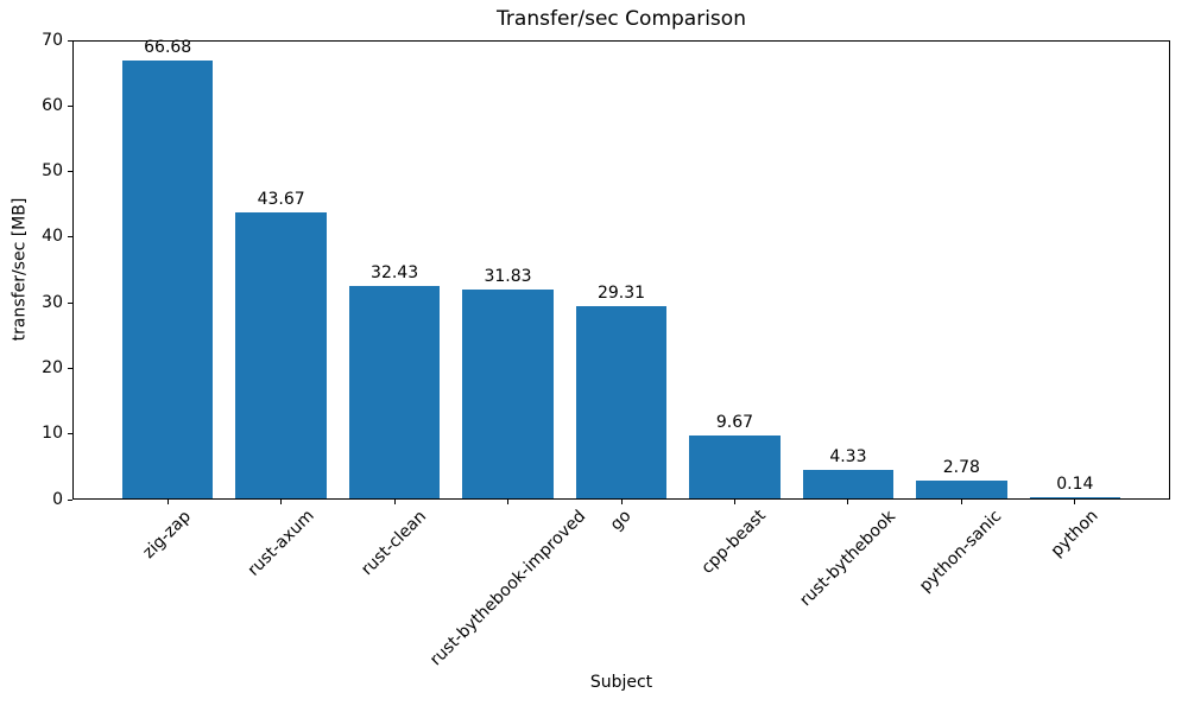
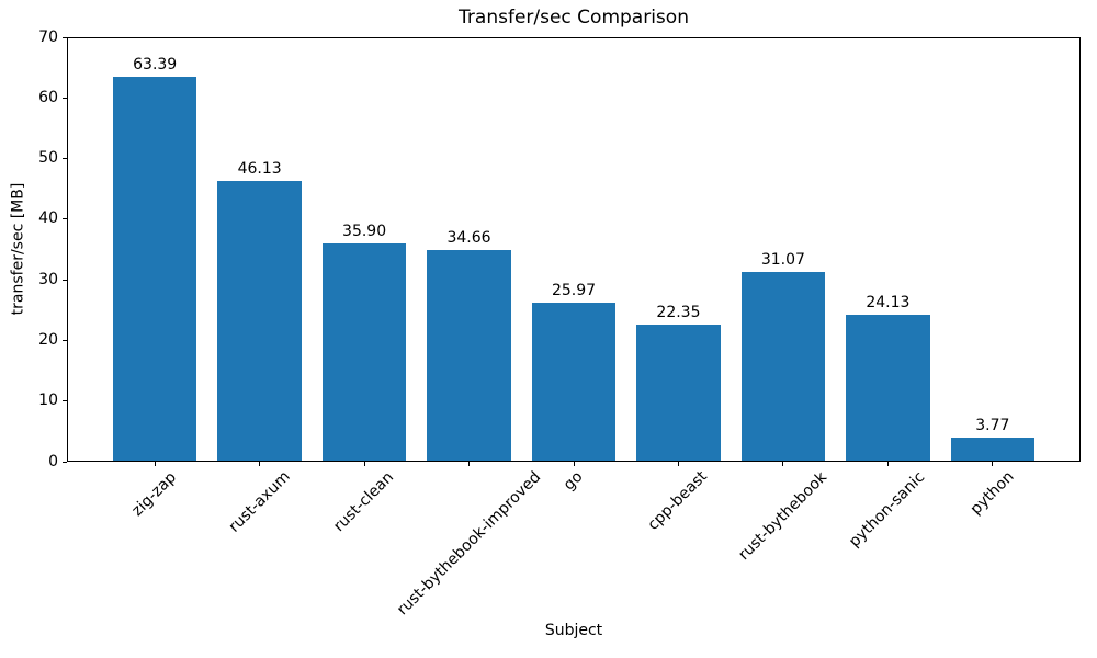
zig-zap: 66.68 -> 63.39
rust-axum: 43.67 -> 46.13
rust-clean: 32.43 -> 35.90
rust-bythebook-improved: 31.83 -> 34.66
go: 29.31 -> 25.97
cpp-beast: 9.67 -> 22.35
rust-bythebook: 4.33 -> 31.07
python-sanic: 2.78 -> 24.13
python: 0.14 -> 3.77
